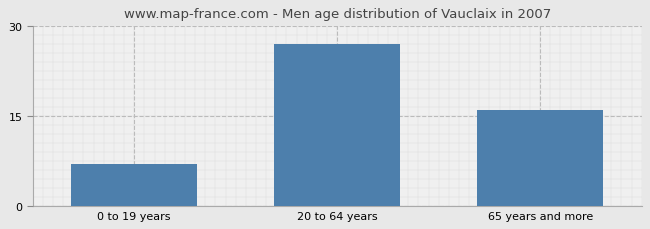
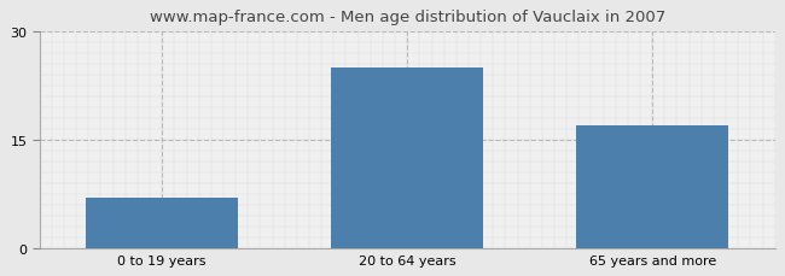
20 to 64 years: 27 -> 25
65 years and more: 16 -> 17
